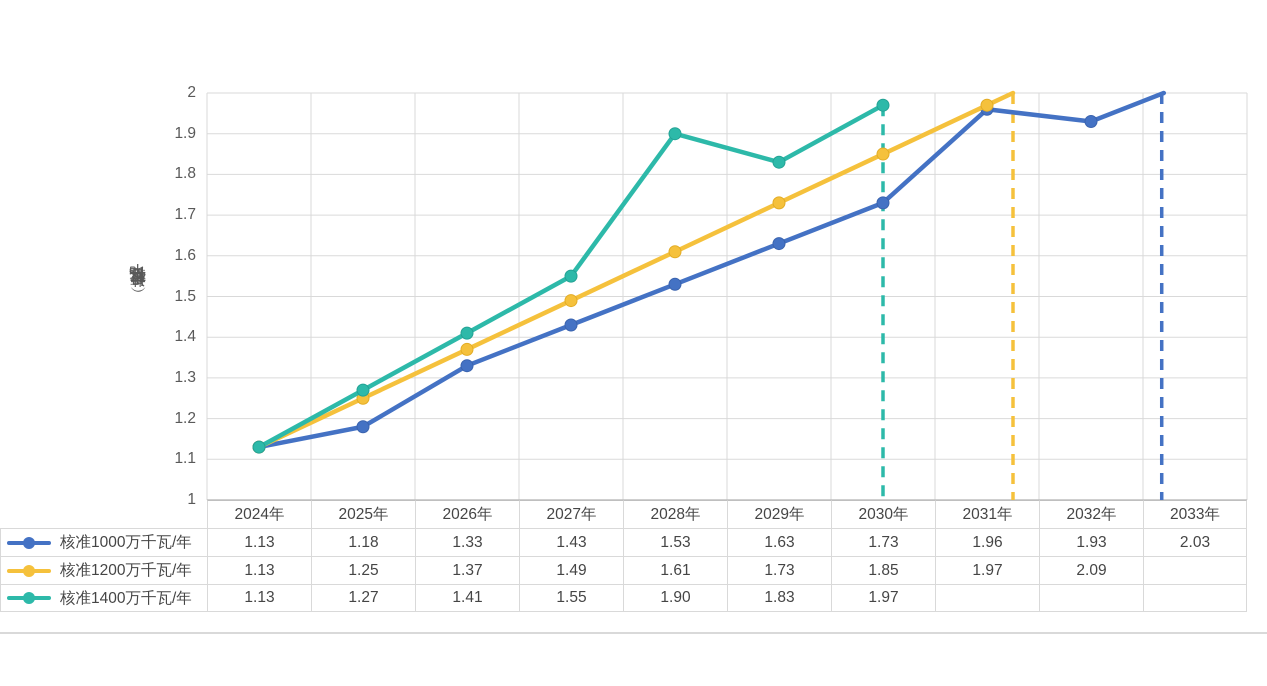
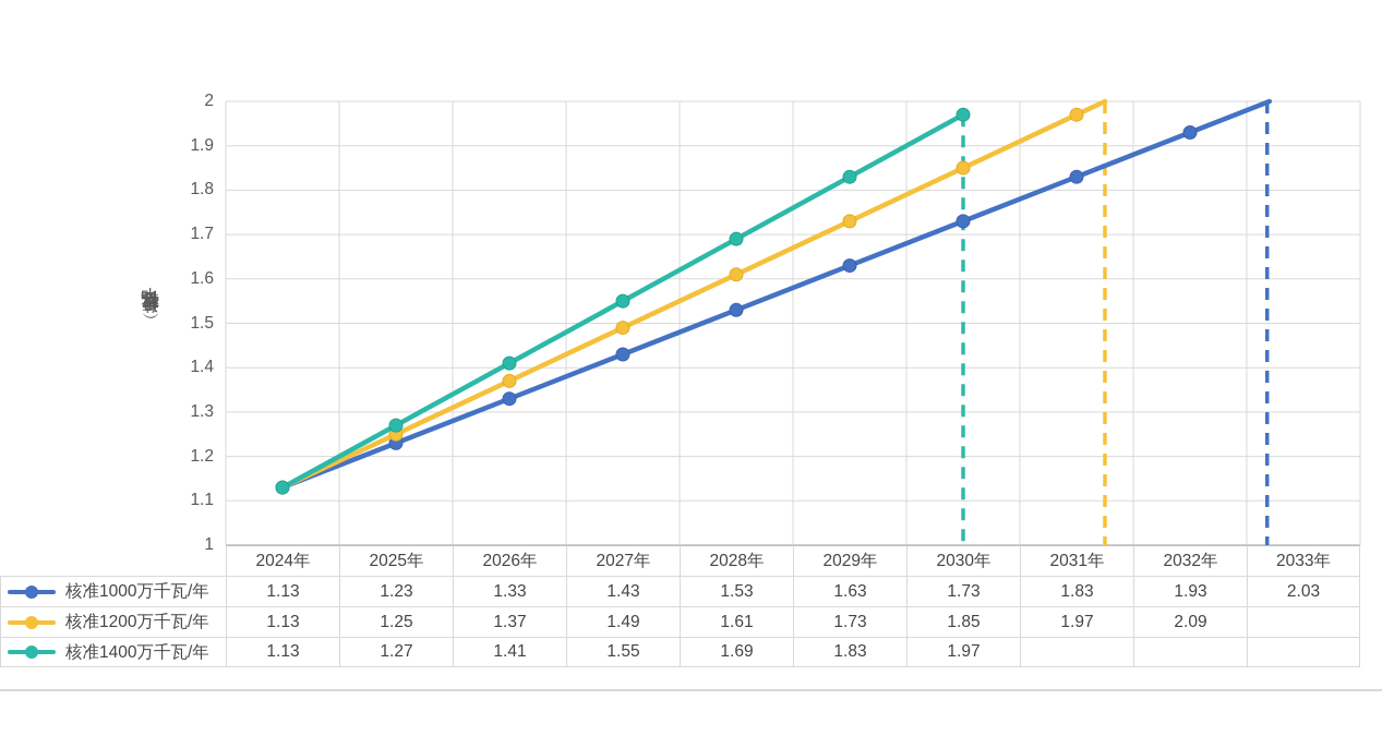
核准1000万千瓦/年/2025年: 1.18 -> 1.23
核准1400万千瓦/年/2028年: 1.90 -> 1.69
核准1000万千瓦/年/2031年: 1.96 -> 1.83
